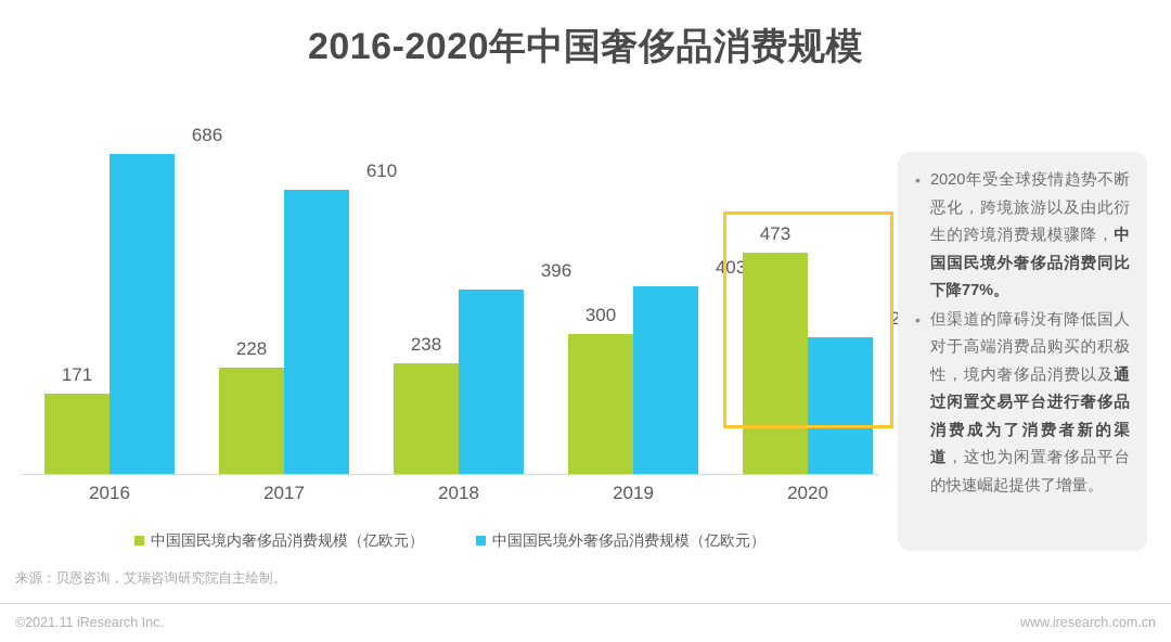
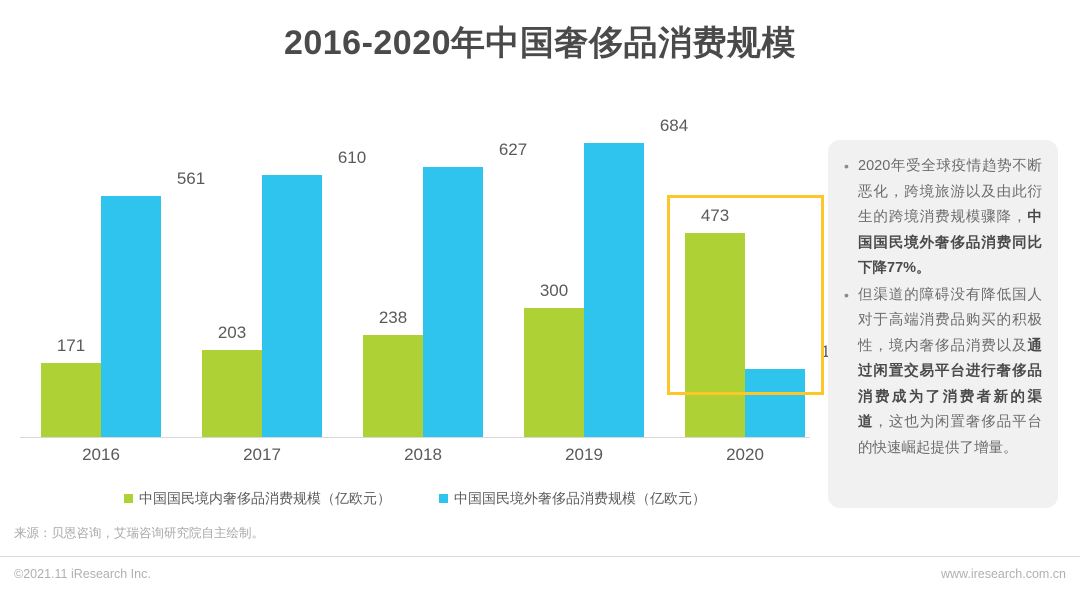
中国国民境外奢侈品消费规模（亿欧元）/2016: 686 -> 561
中国国民境内奢侈品消费规模（亿欧元）/2017: 228 -> 203
中国国民境外奢侈品消费规模（亿欧元）/2018: 396 -> 627
中国国民境外奢侈品消费规模（亿欧元）/2019: 403 -> 684
中国国民境外奢侈品消费规模（亿欧元）/2020: 294 -> 157
